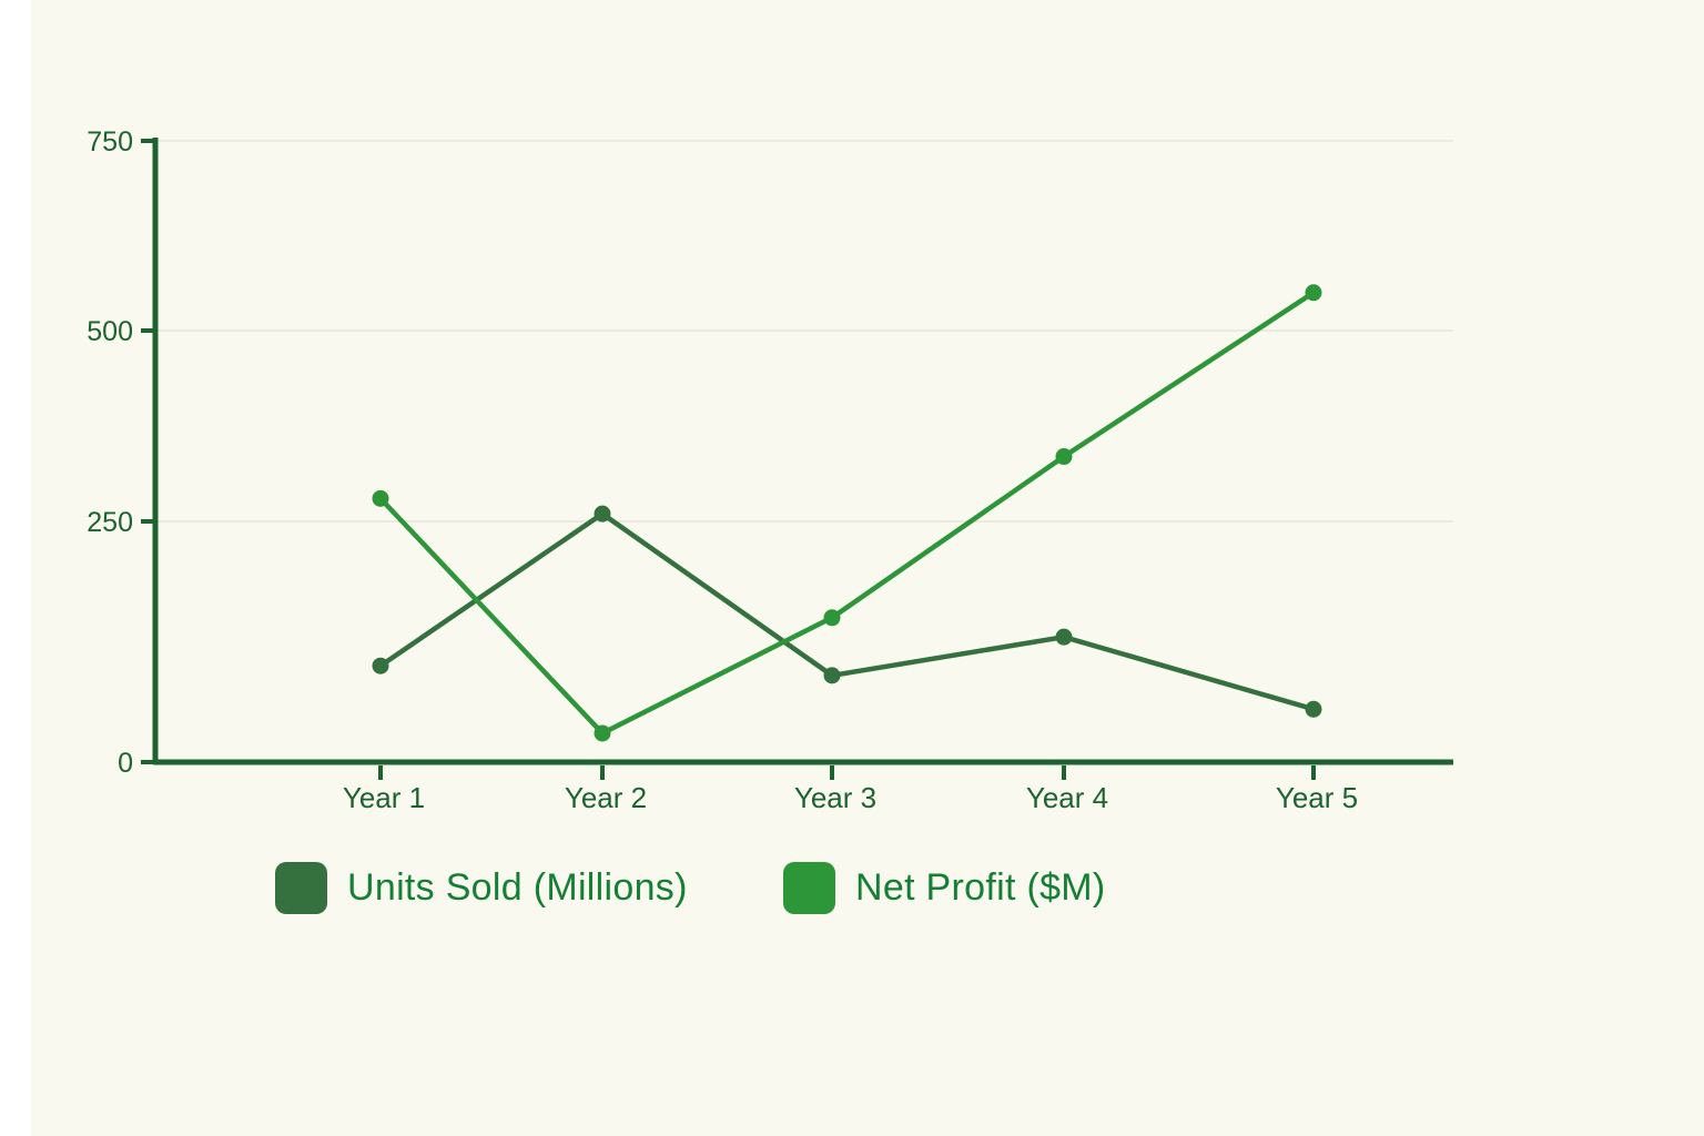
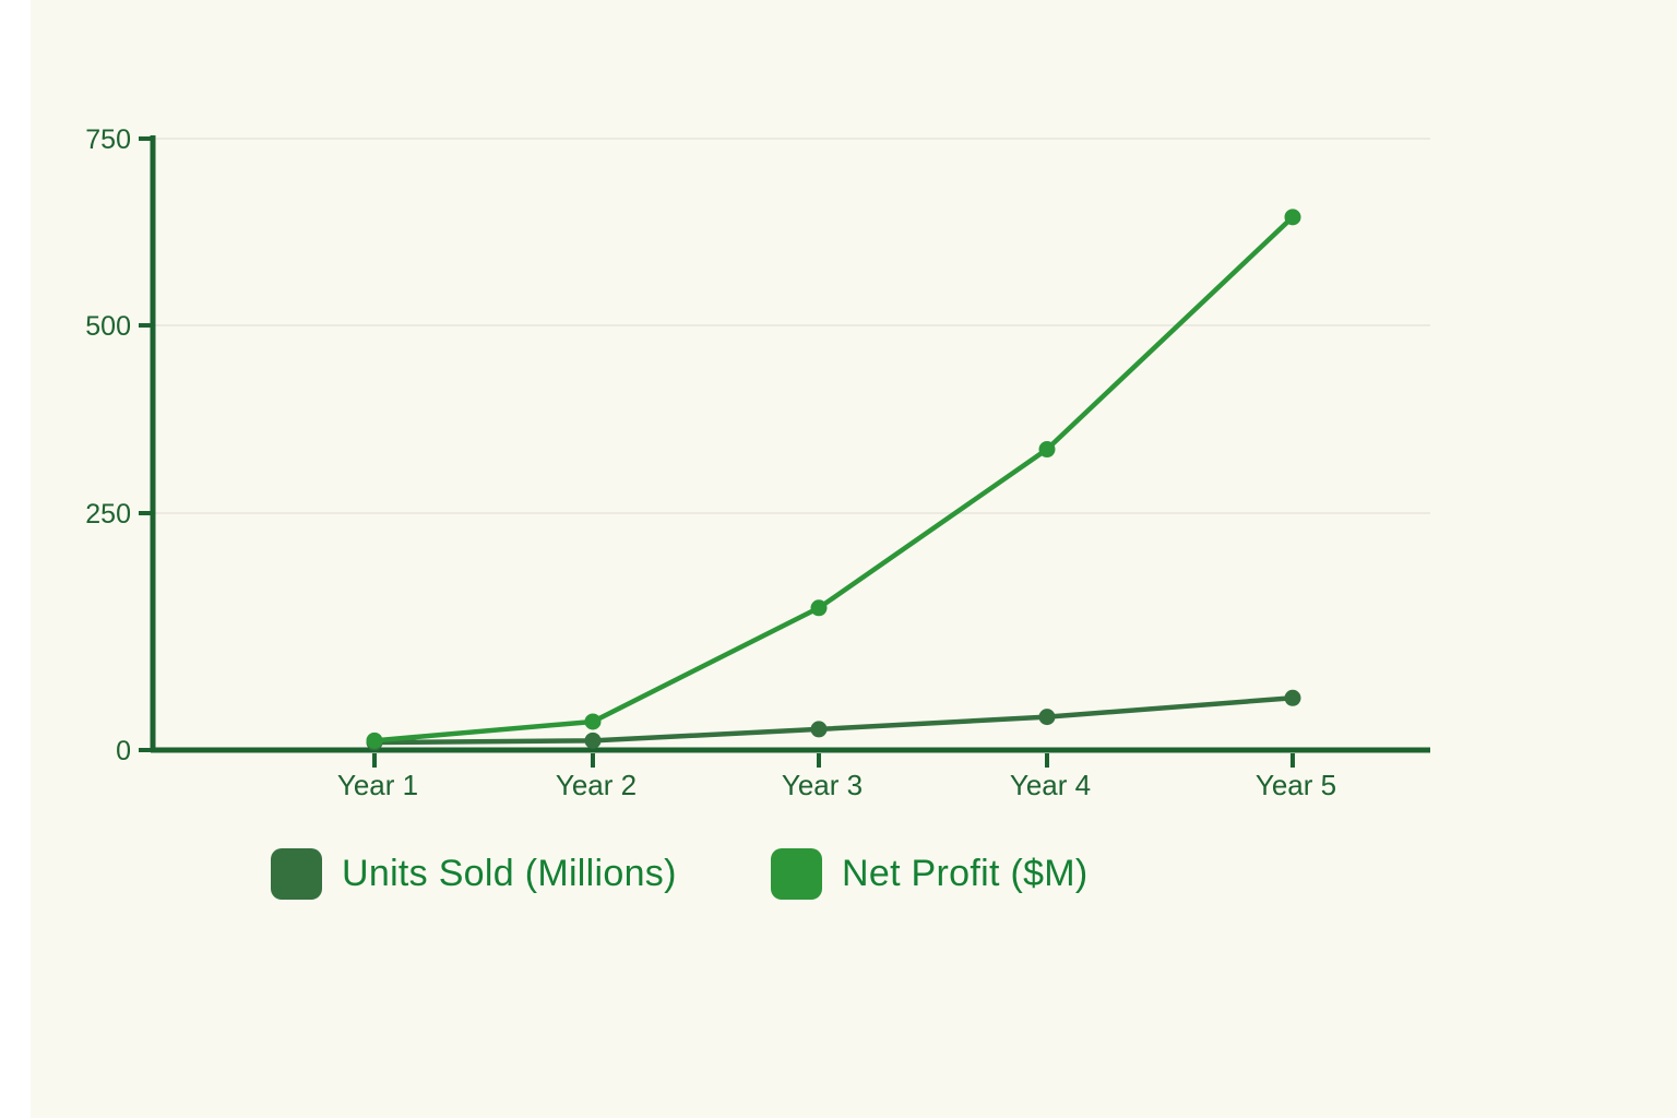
Units Sold (Millions)/Year 1: 100 -> 10
Net Profit ($M)/Year 1: 280 -> 10
Units Sold (Millions)/Year 2: 260 -> 10
Units Sold (Millions)/Year 3: 90 -> 20
Units Sold (Millions)/Year 4: 130 -> 40
Net Profit ($M)/Year 5: 550 -> 640
